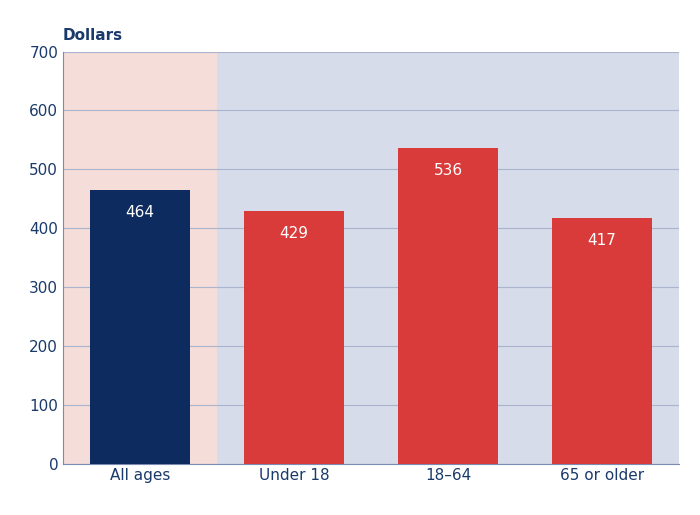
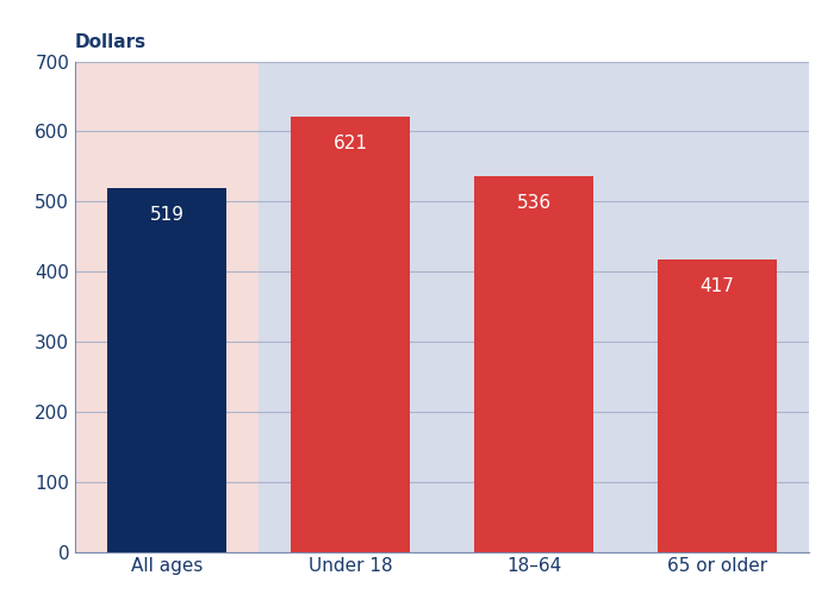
All ages: 464 -> 519
Under 18: 429 -> 621
